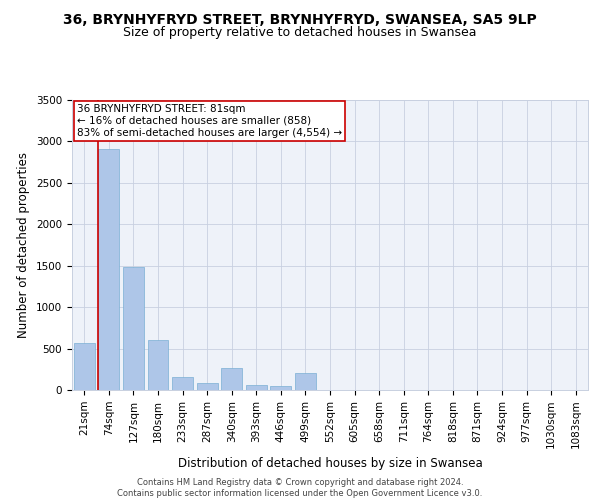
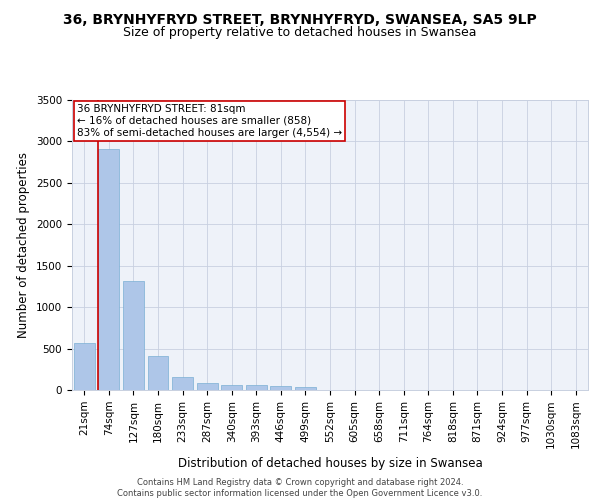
127sqm: 1480 -> 1310
180sqm: 600 -> 410
340sqm: 260 -> 60
499sqm: 200 -> 40
